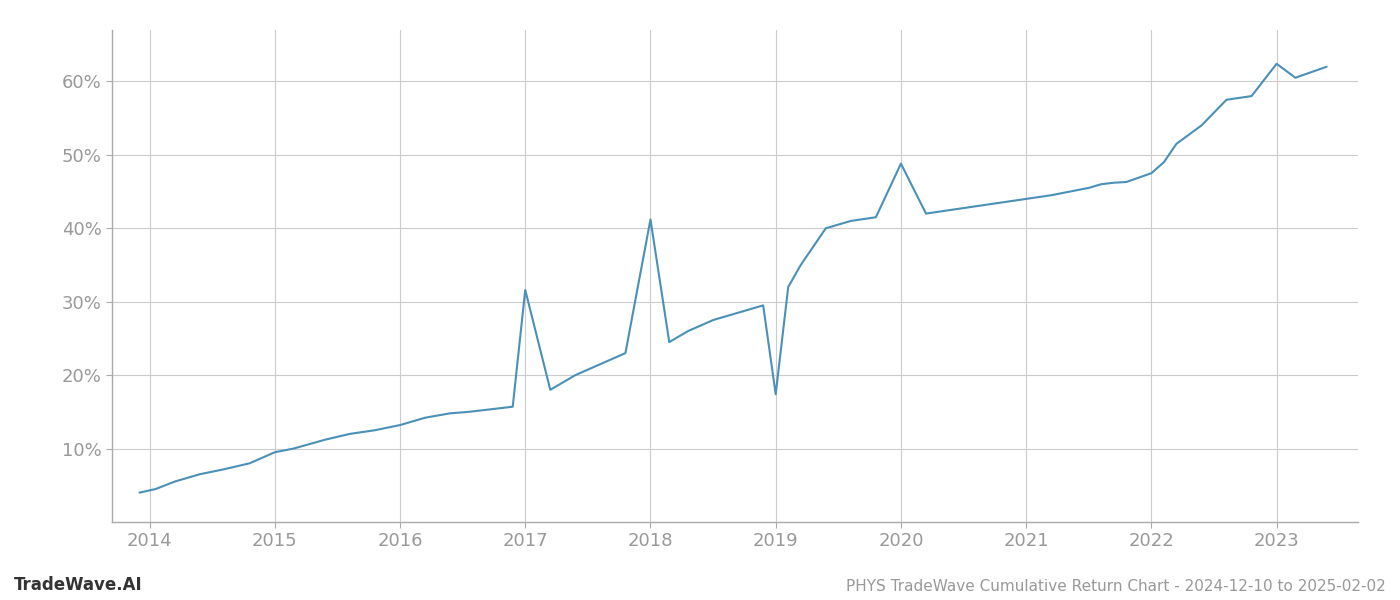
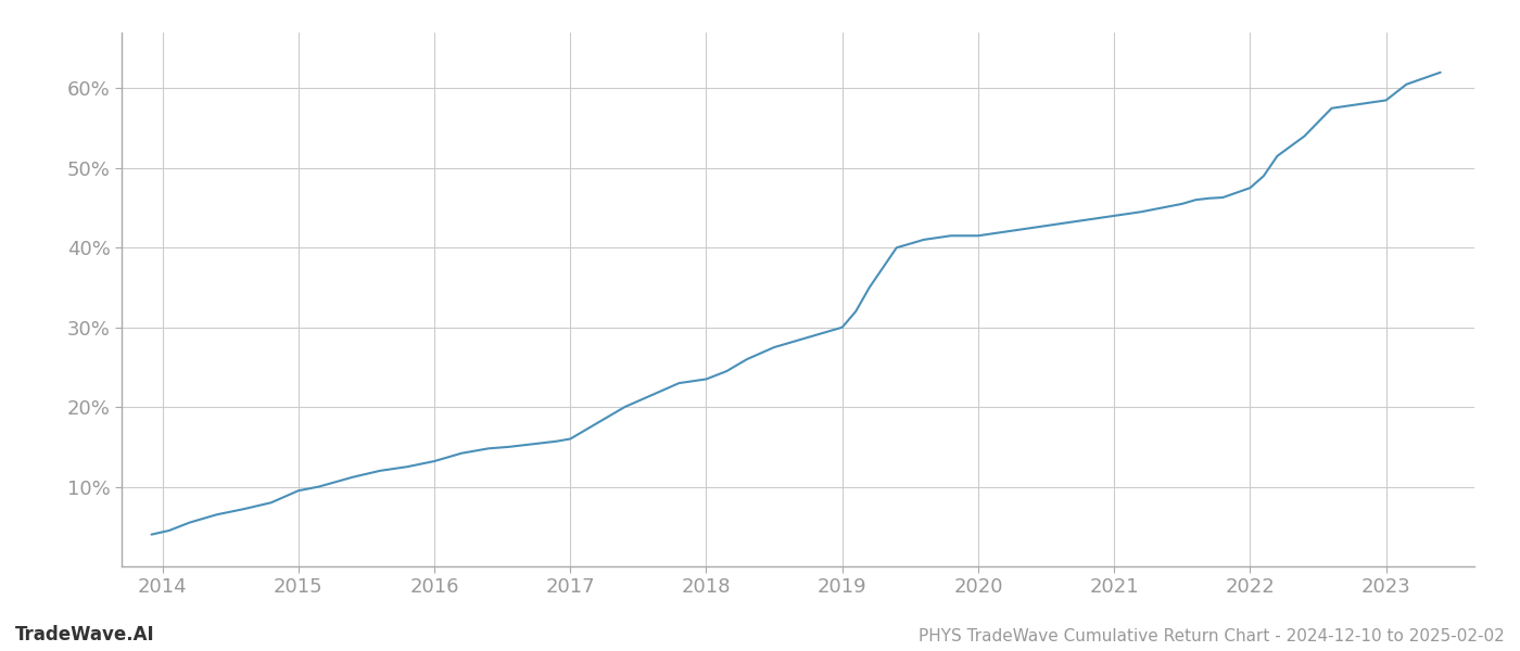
2017: 31.6% -> 16.0%
2018: 41.2% -> 23.5%
2019: 17.4% -> 30.0%
2020: 48.8% -> 41.5%
2023: 62.4% -> 58.5%
